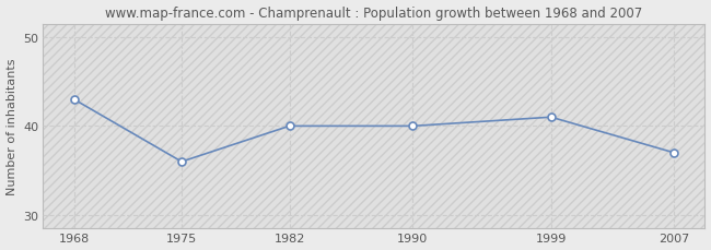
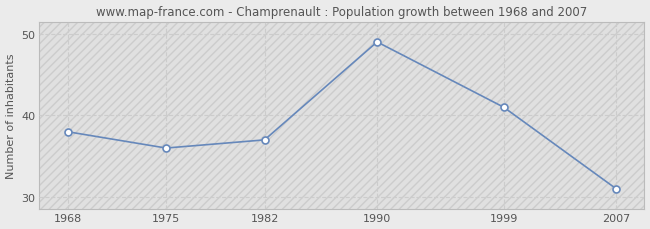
1968: 43 -> 38
1982: 40 -> 37
1990: 40 -> 49
2007: 37 -> 31
